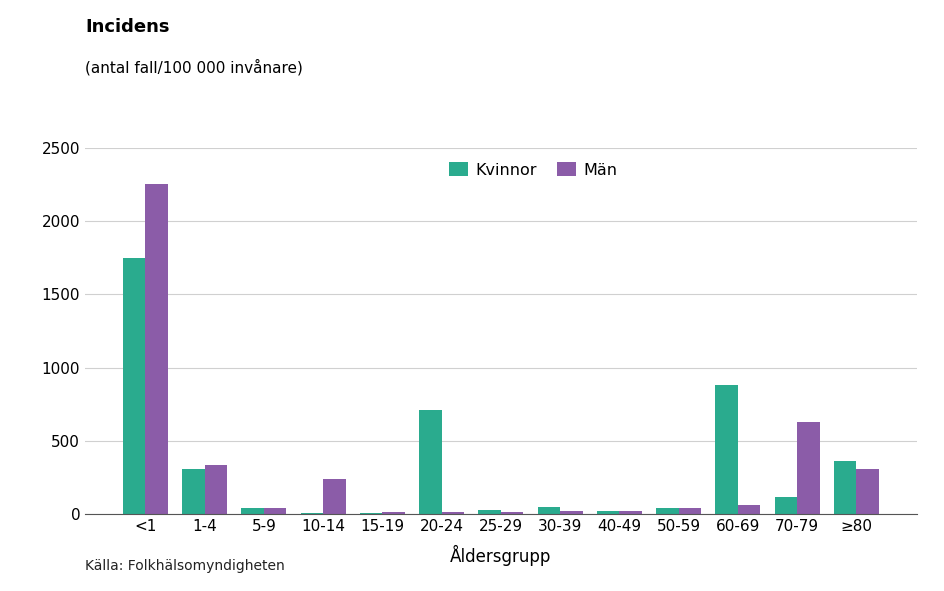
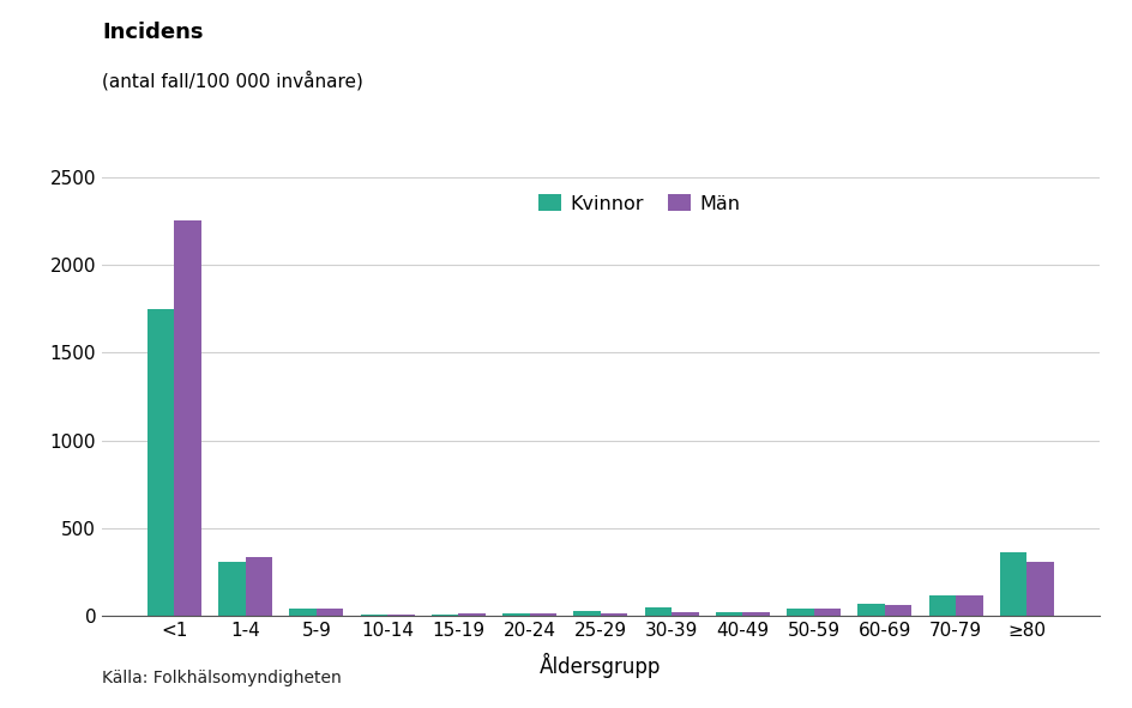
Män/10-14: 240 -> 10
Kvinnor/20-24: 710 -> 20
Kvinnor/60-69: 880 -> 70
Män/70-79: 630 -> 120
